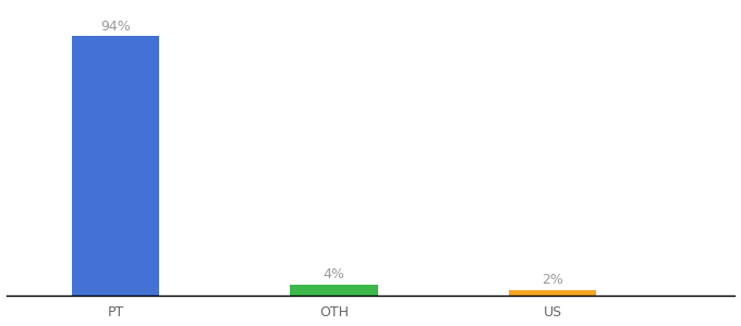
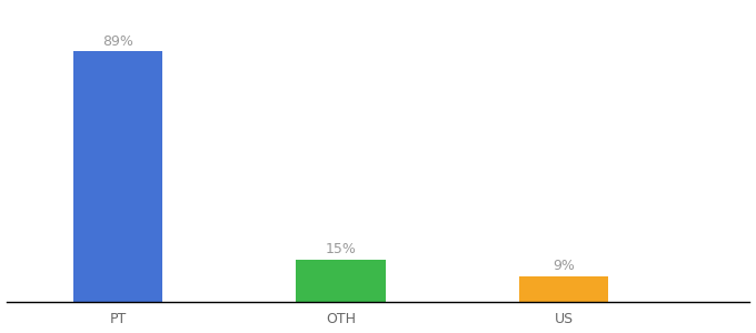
PT: 94% -> 89%
OTH: 4% -> 15%
US: 2% -> 9%
